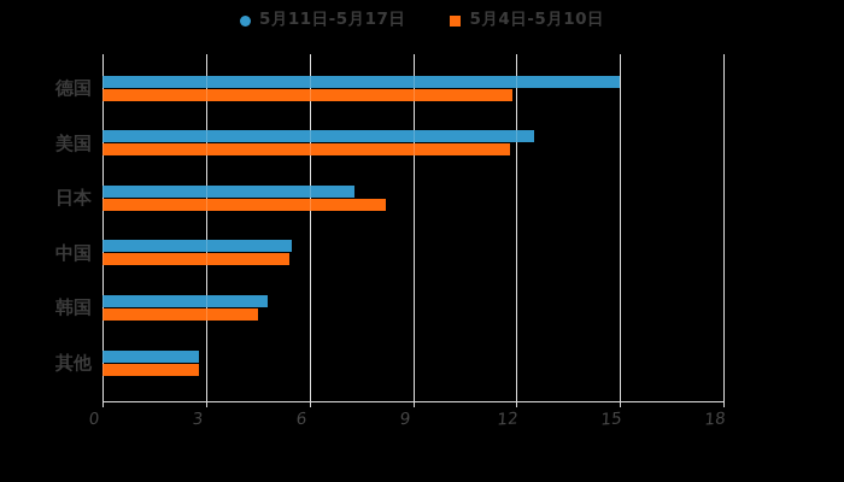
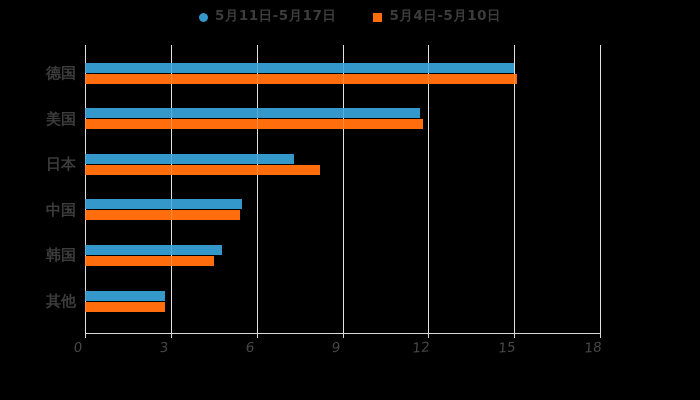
5月4日-5月10日/德国: 11.9 -> 15.1
5月11日-5月17日/美国: 12.5 -> 11.7
